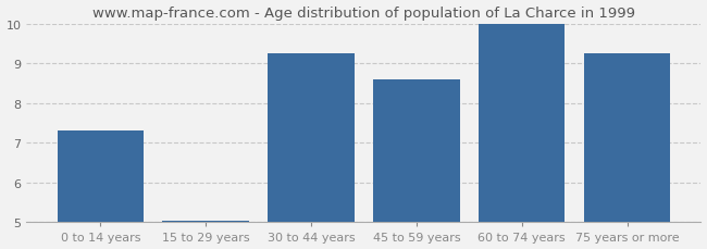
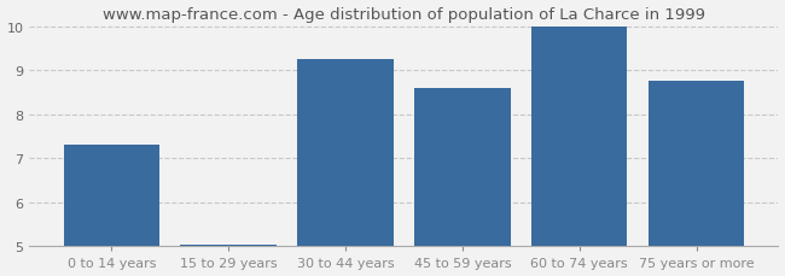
75 years or more: 9.25 -> 8.75
